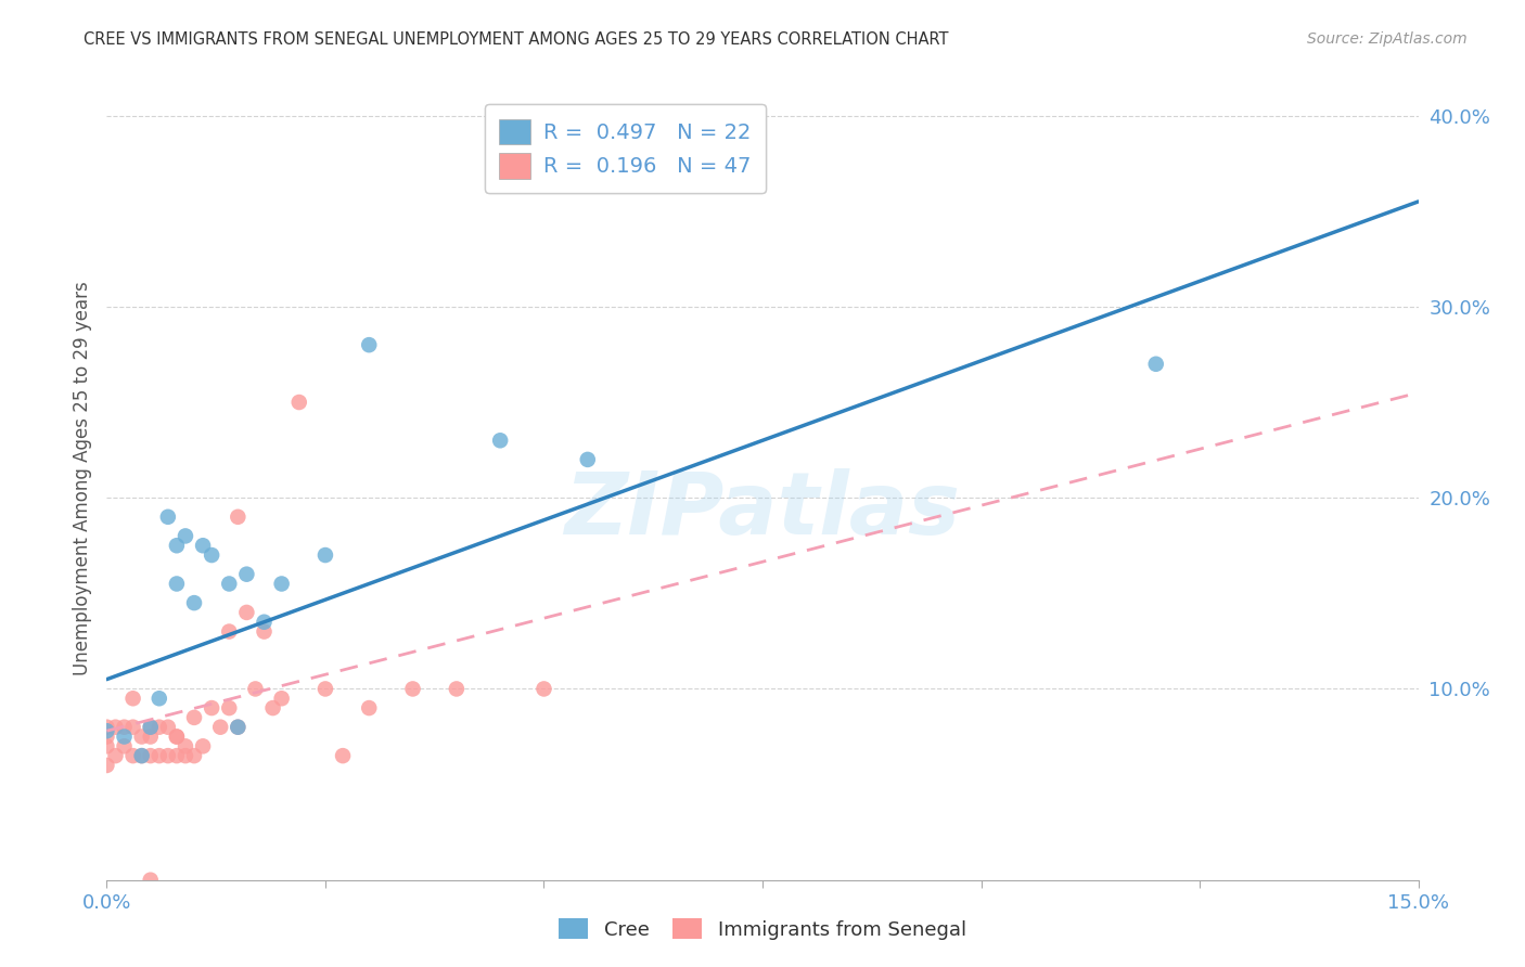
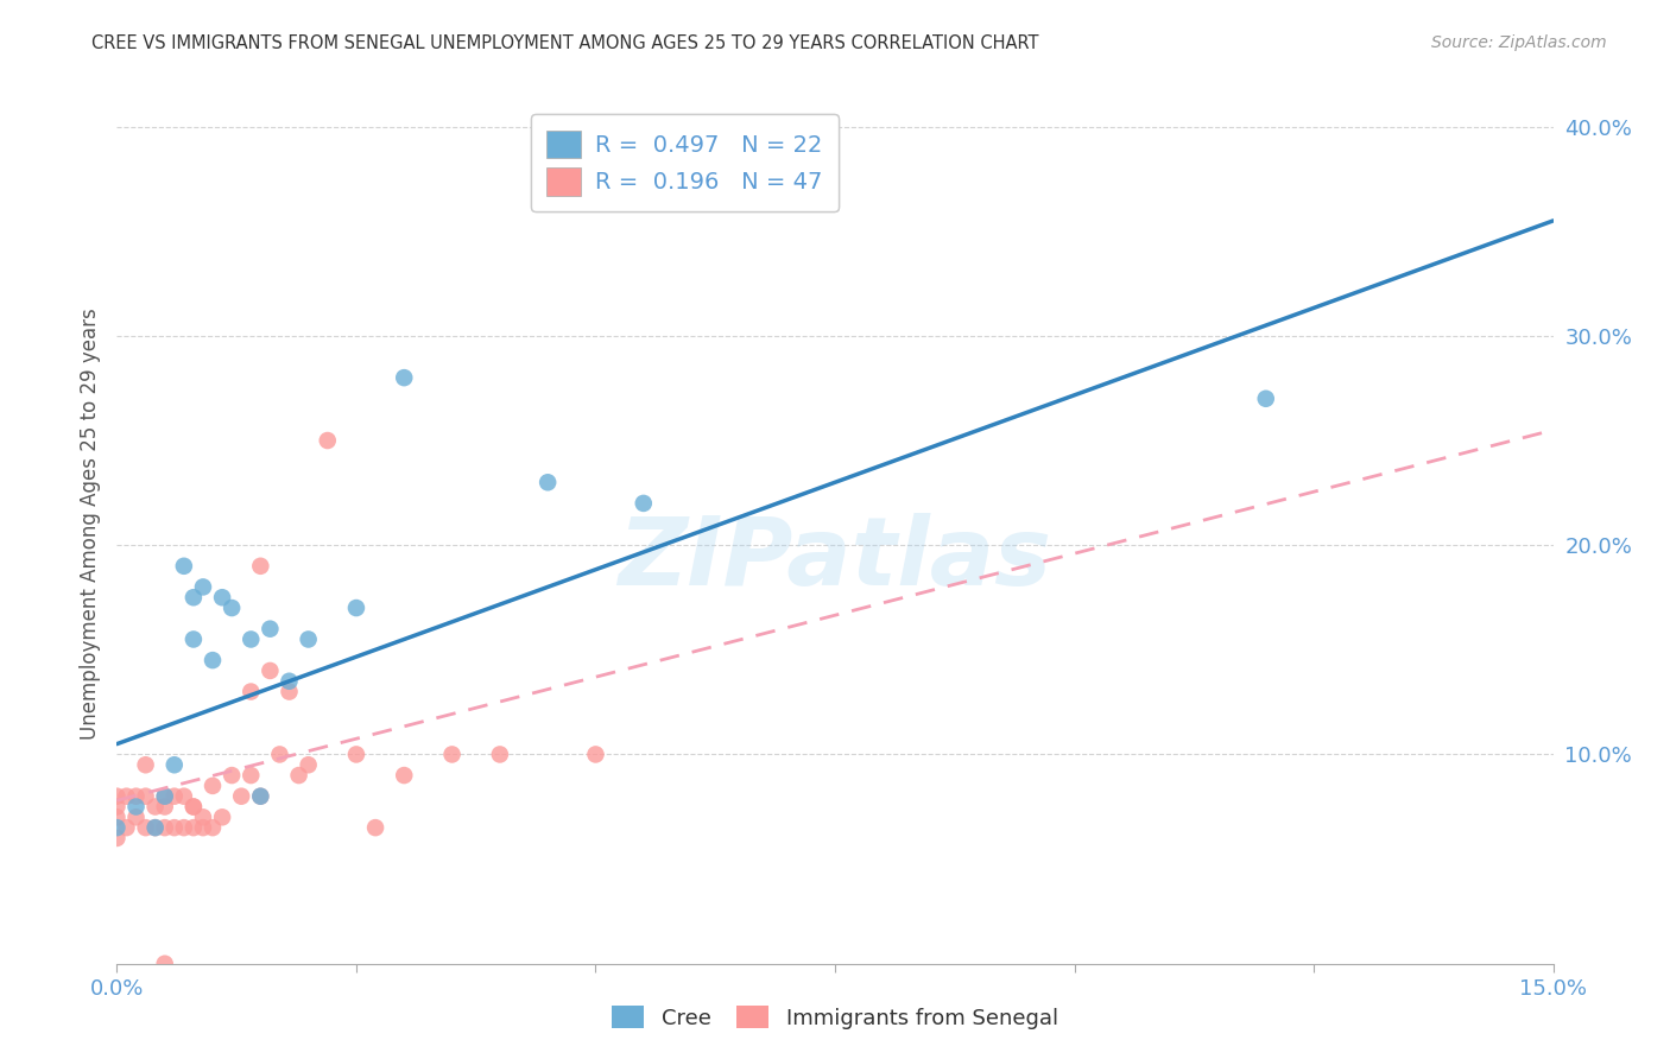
Cree/0.0%: 7.8% -> 6.5%
